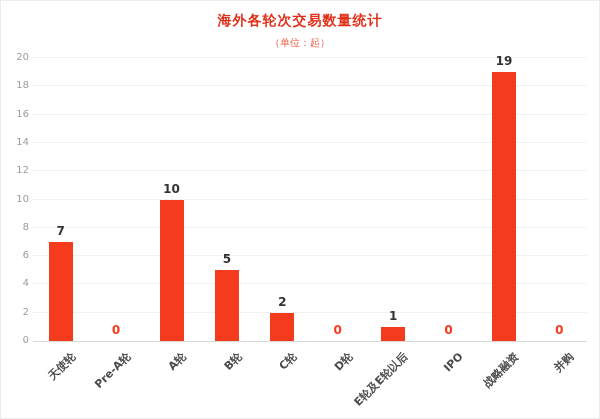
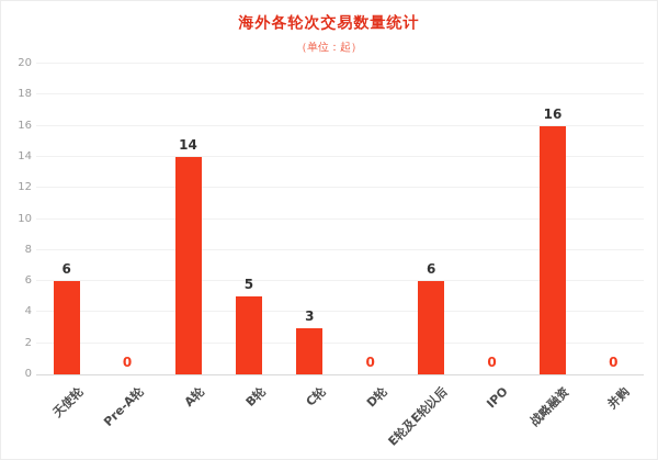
天使轮: 7 -> 6
A轮: 10 -> 14
C轮: 2 -> 3
E轮及E轮以后: 1 -> 6
战略融资: 19 -> 16
